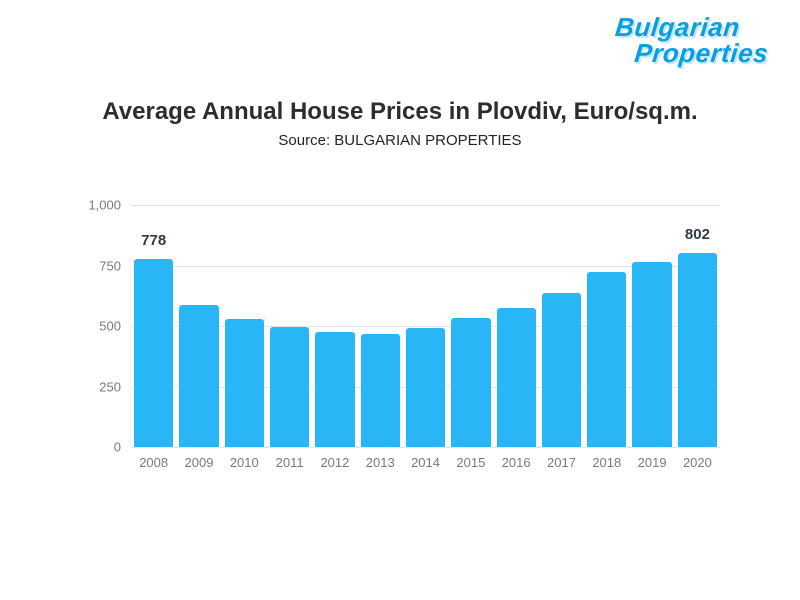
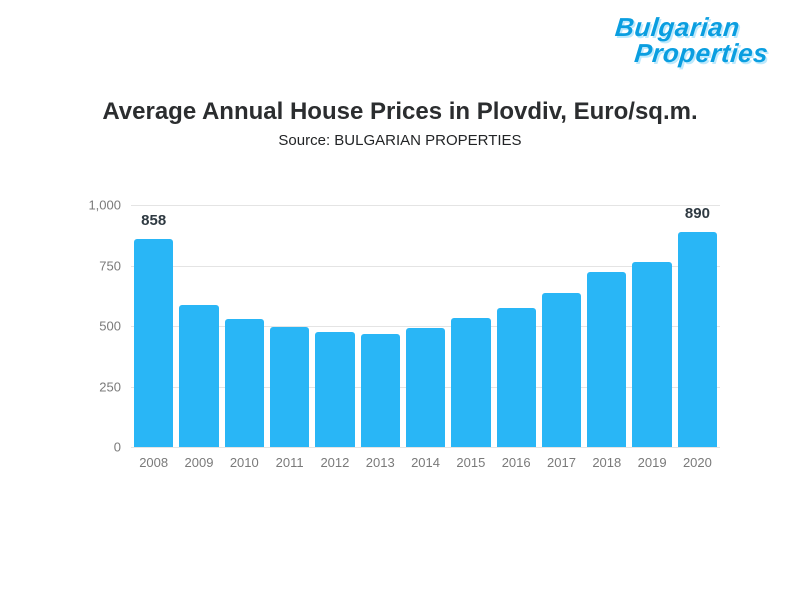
2008: 778 -> 858
2020: 802 -> 890
